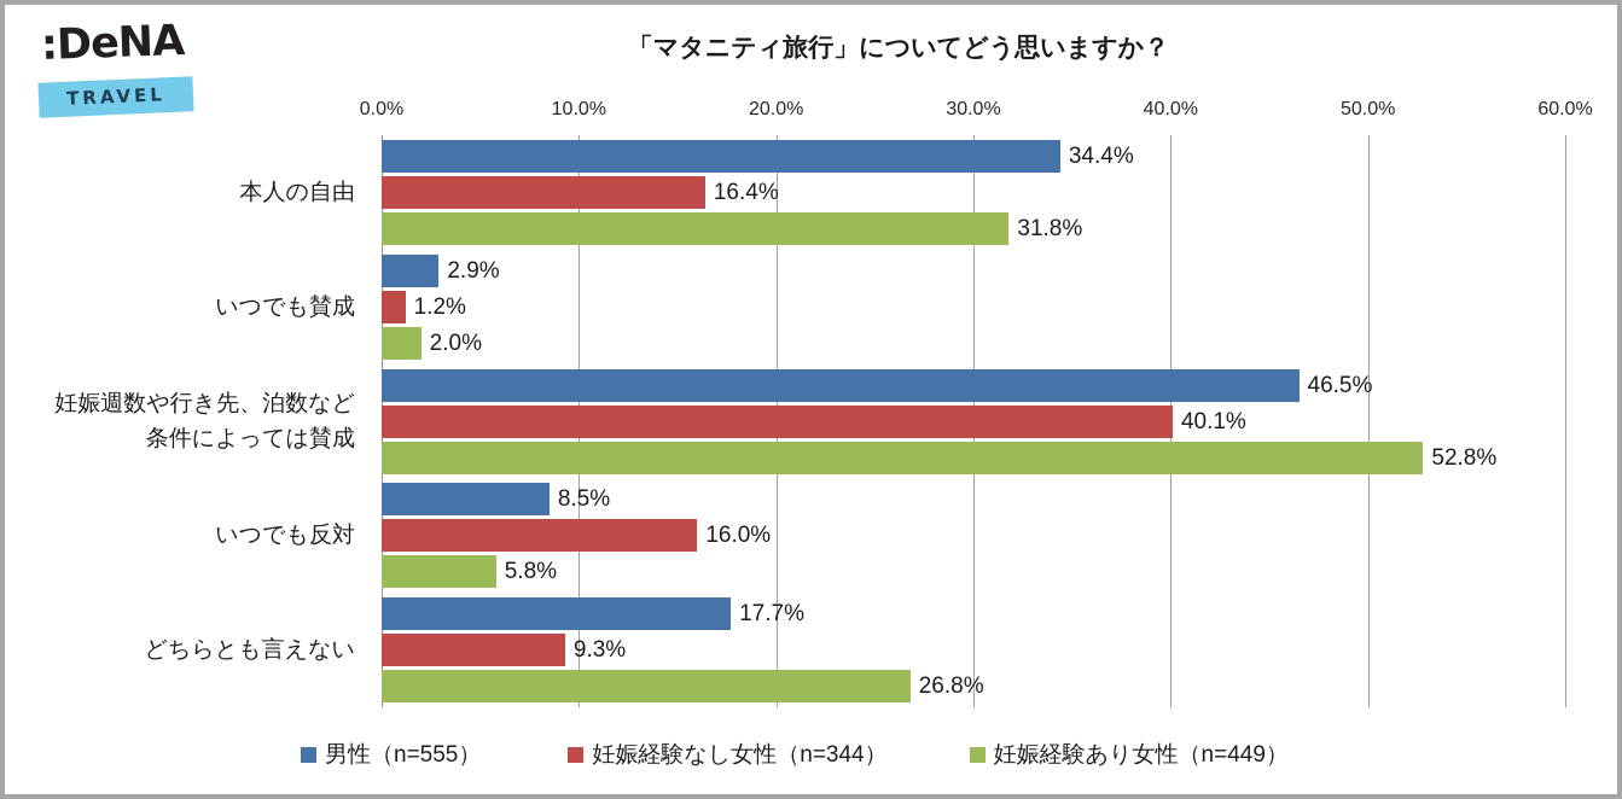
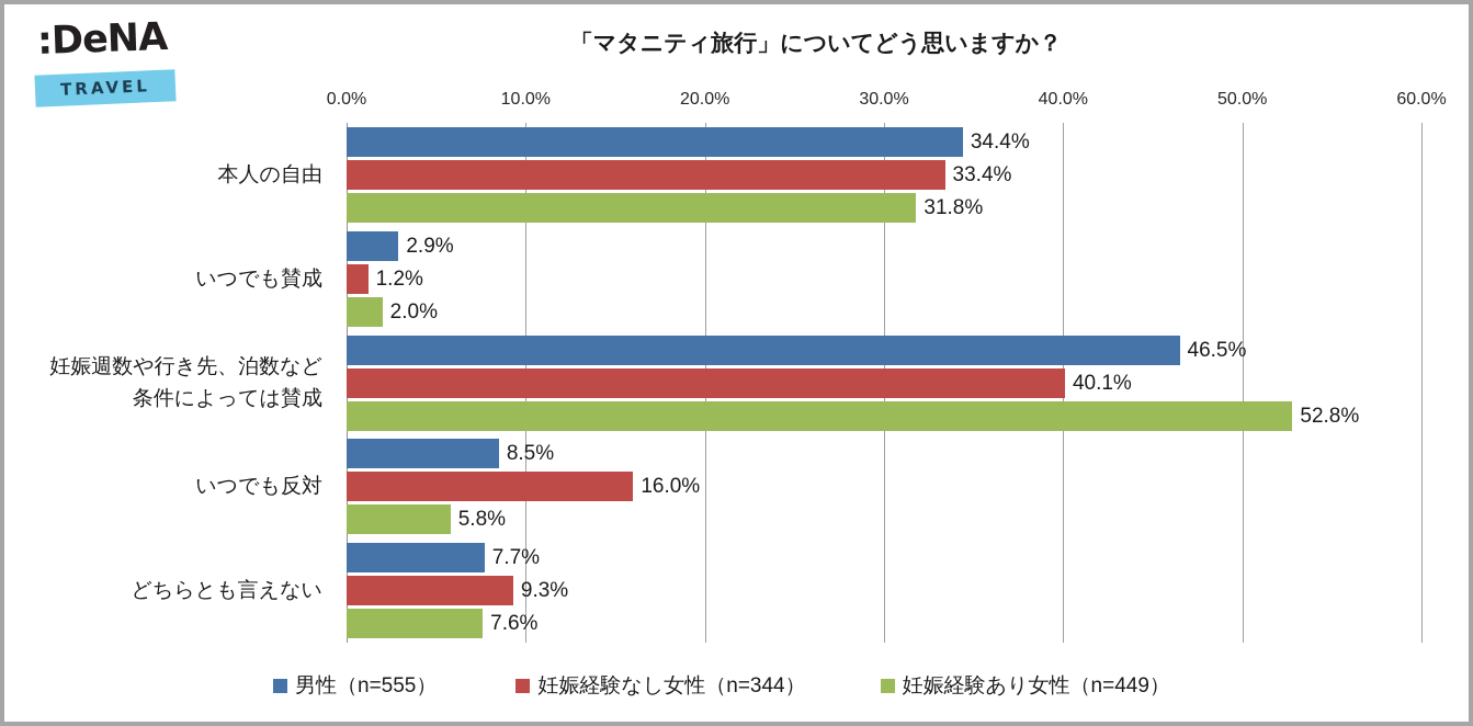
妊娠経験なし女性（n=344）/本人の自由: 16.4% -> 33.4%
男性（n=555）/どちらとも言えない: 17.7% -> 7.7%
妊娠経験あり女性（n=449）/どちらとも言えない: 26.8% -> 7.6%
